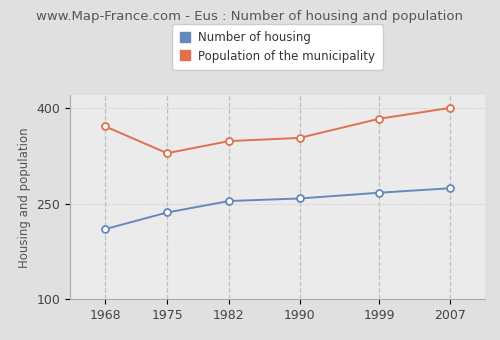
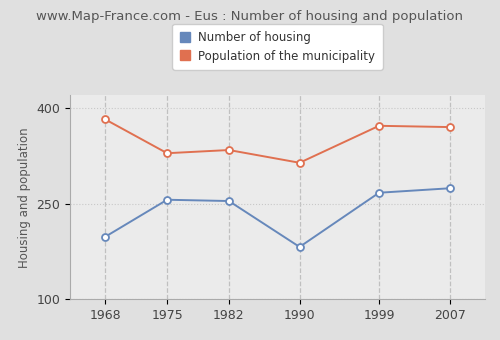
Number of housing/1968: 210 -> 198
Population of the municipality/1968: 371 -> 382
Number of housing/1975: 236 -> 256
Population of the municipality/1982: 348 -> 334
Number of housing/1990: 258 -> 182
Population of the municipality/1990: 353 -> 314
Population of the municipality/1999: 383 -> 372
Population of the municipality/2007: 400 -> 370
